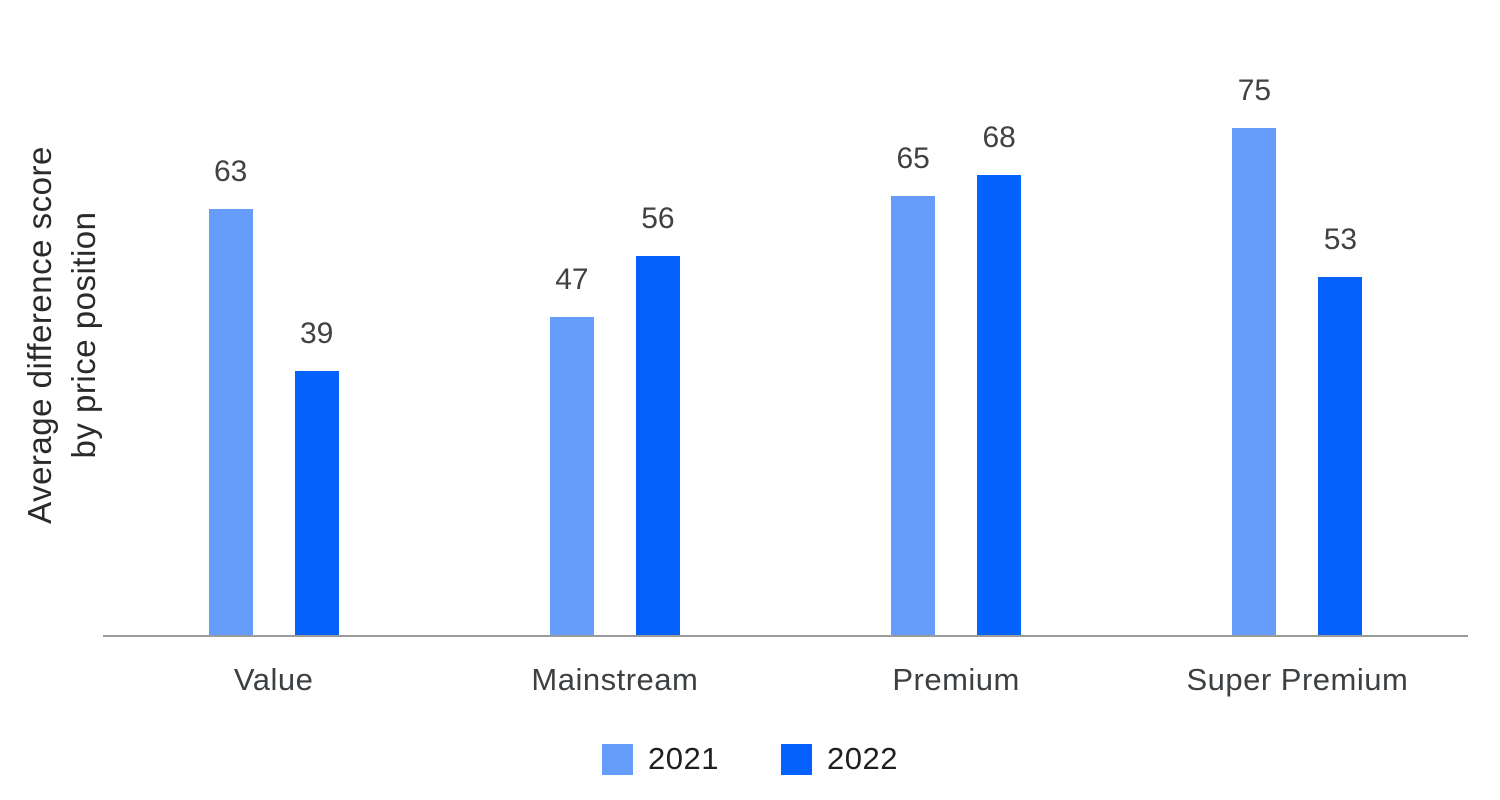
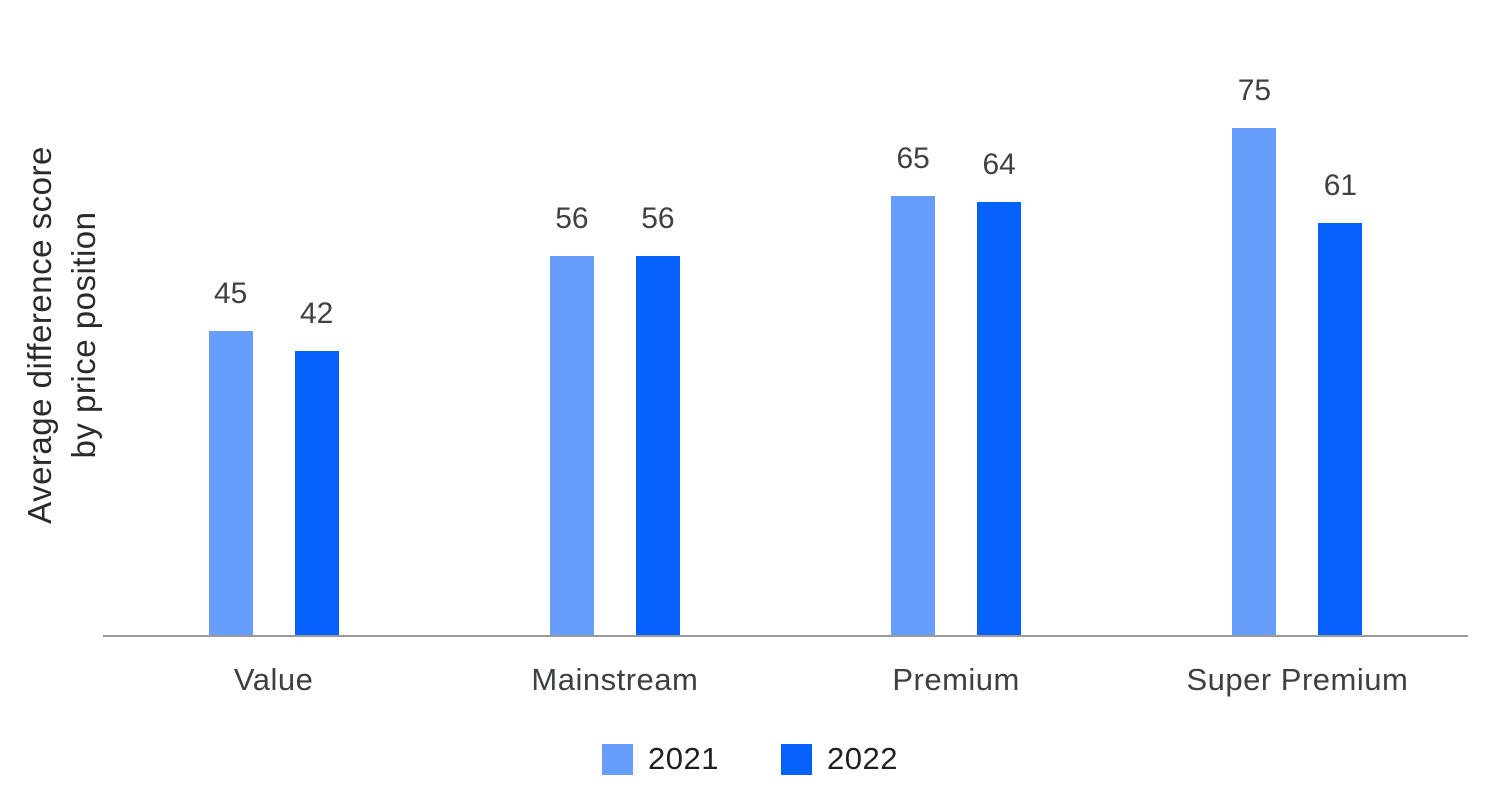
2021/Value: 63 -> 45
2022/Value: 39 -> 42
2021/Mainstream: 47 -> 56
2022/Premium: 68 -> 64
2022/Super Premium: 53 -> 61
